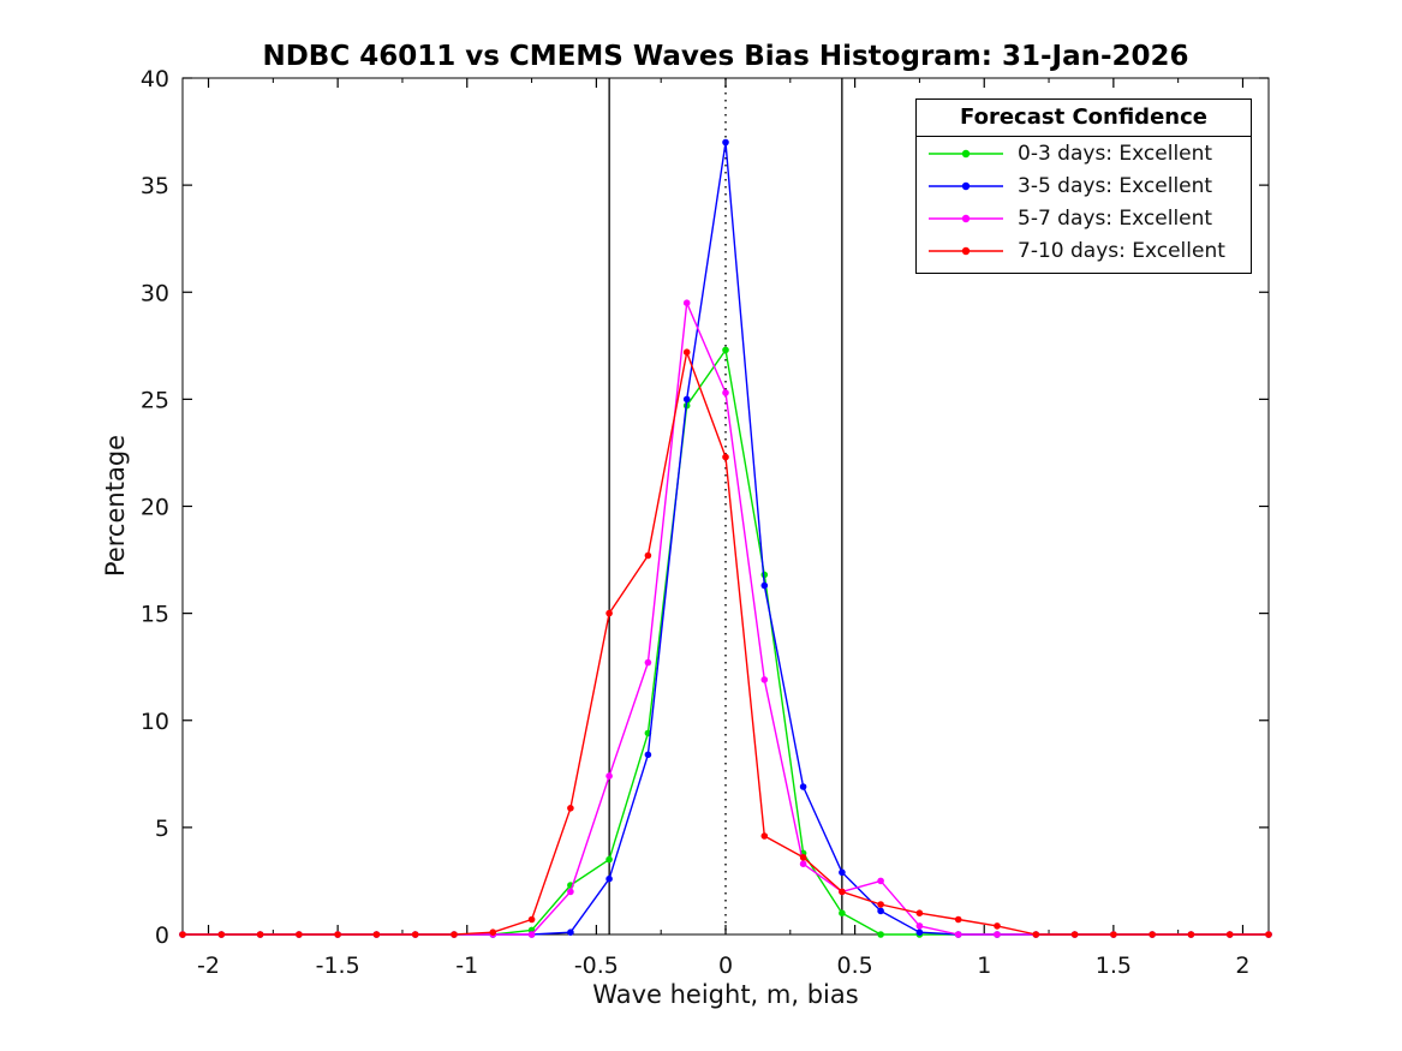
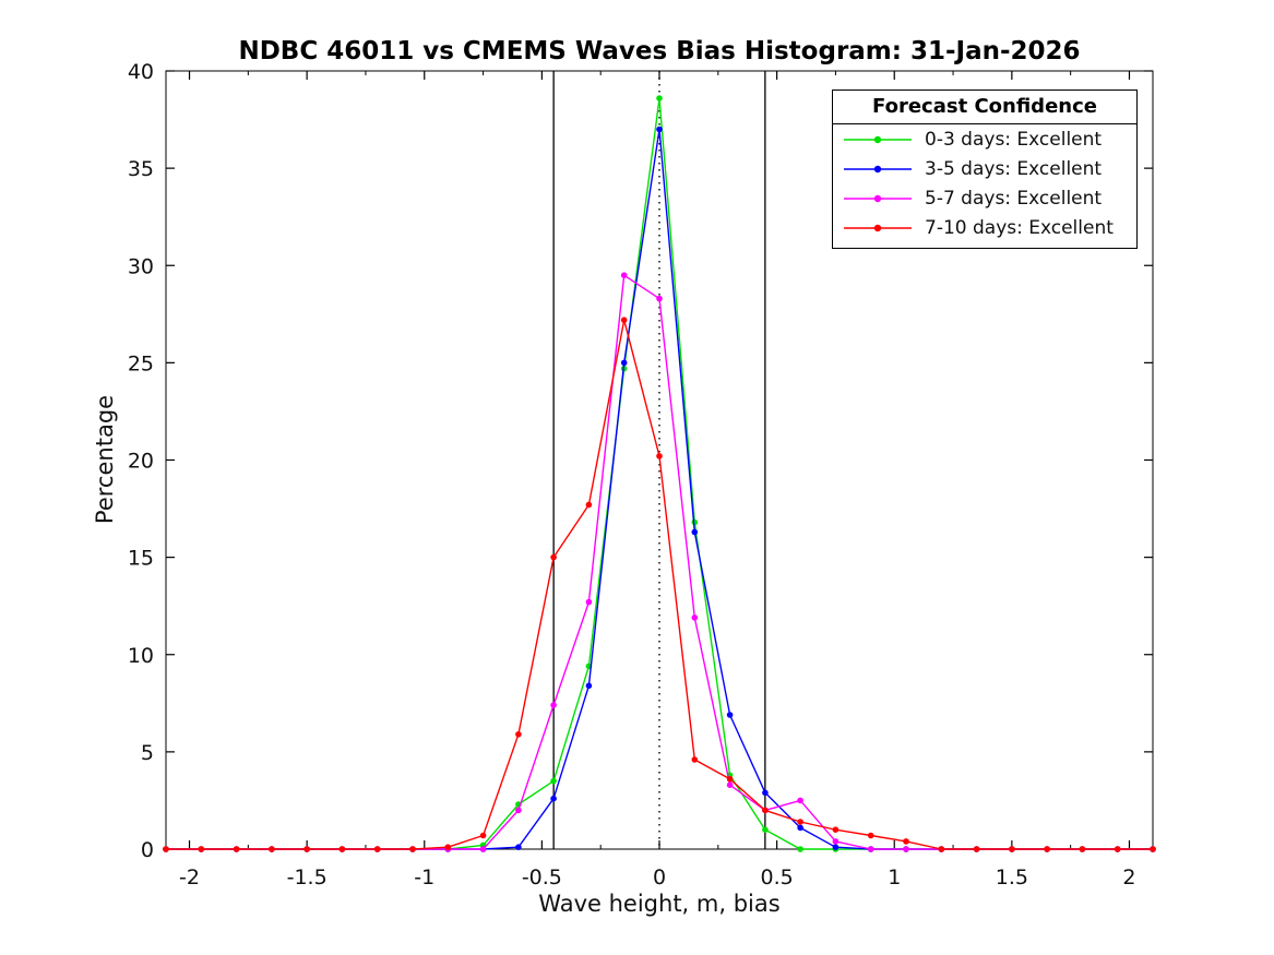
0-3 days: Excellent/0: 27,3 -> 38,6
5-7 days: Excellent/0: 25,3 -> 28,3
7-10 days: Excellent/0: 22,3 -> 20,2
